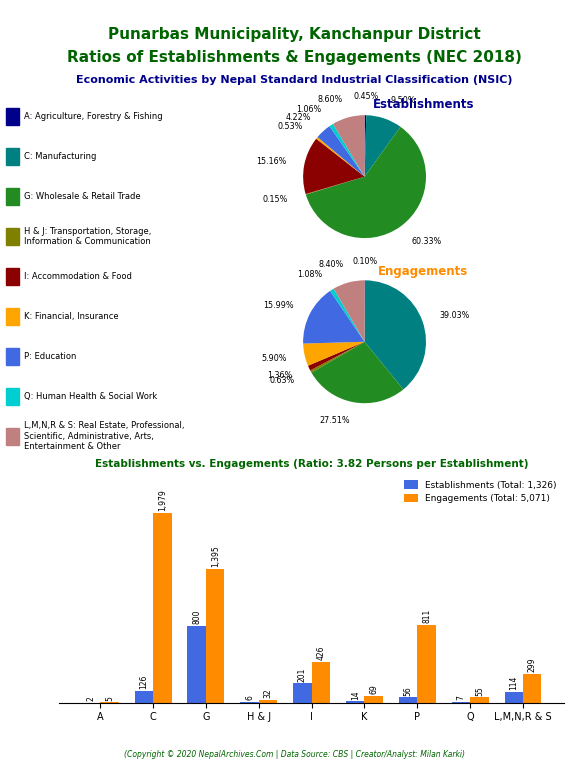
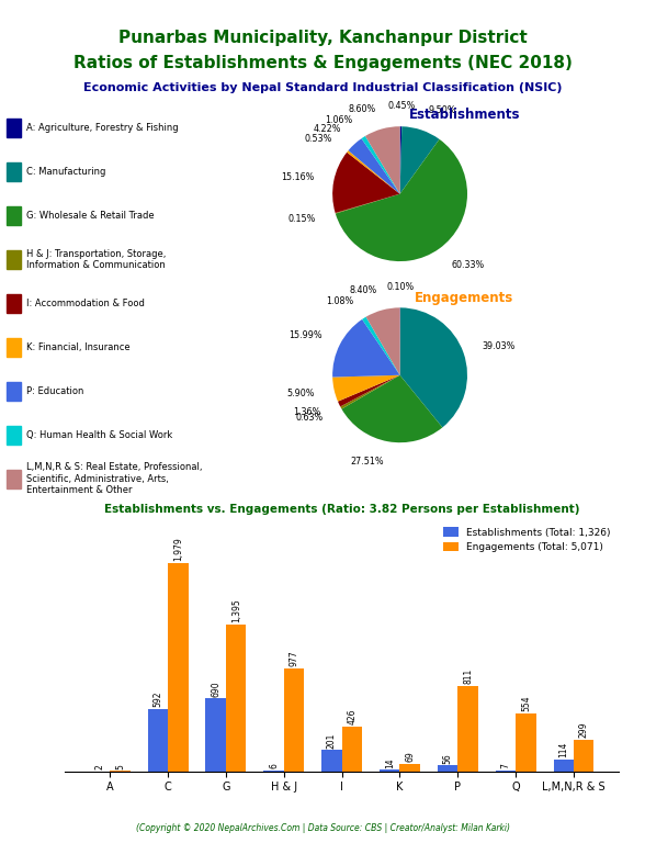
Establishments (Total: 1,326)/C: 126 -> 592
Establishments (Total: 1,326)/G: 800 -> 690
Engagements (Total: 5,071)/H & J: 32 -> 977
Engagements (Total: 5,071)/Q: 55 -> 554
